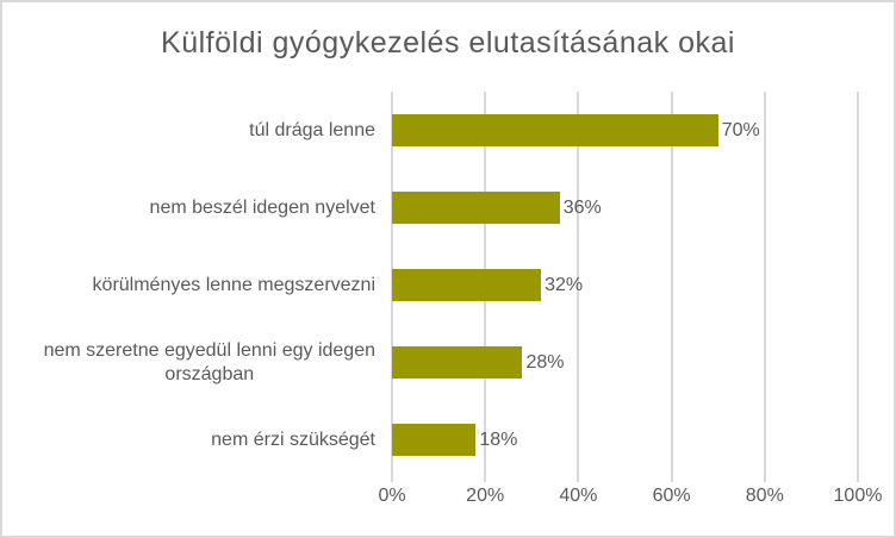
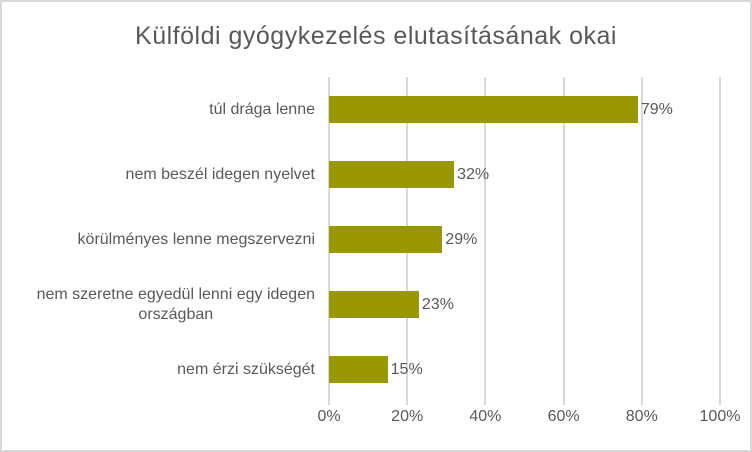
túl drága lenne: 70% -> 79%
nem beszél idegen nyelvet: 36% -> 32%
körülményes lenne megszervezni: 32% -> 29%
nem szeretne egyedül lenni egy idegen országban: 28% -> 23%
nem érzi szükségét: 18% -> 15%
